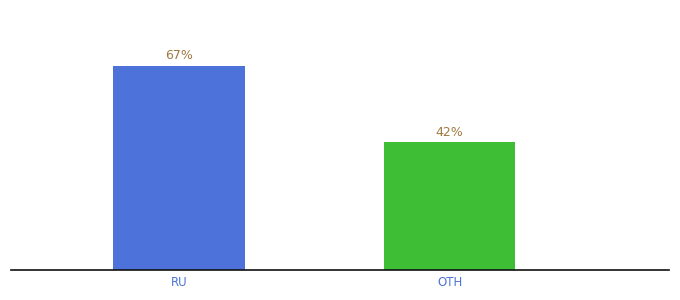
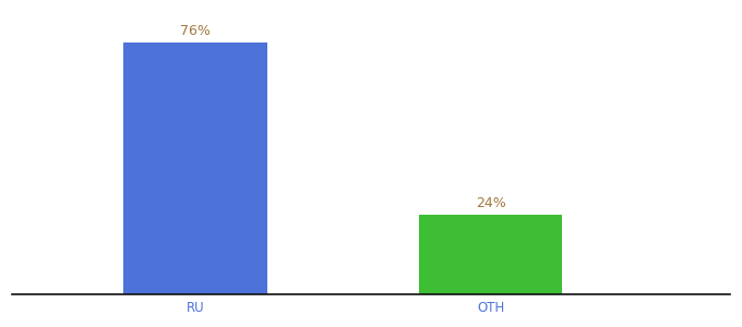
RU: 67% -> 76%
OTH: 42% -> 24%
